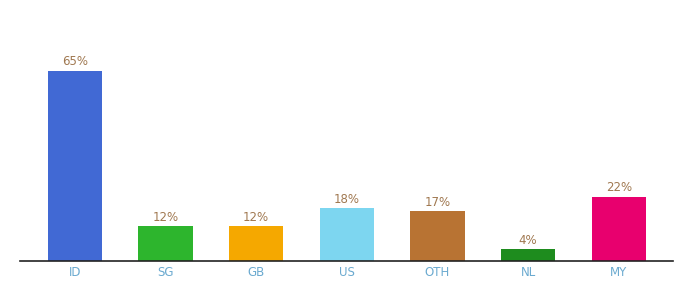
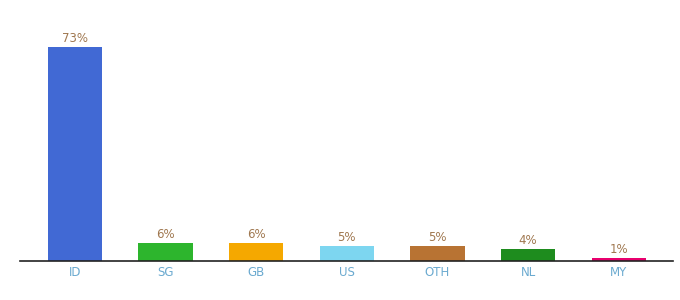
ID: 65% -> 73%
SG: 12% -> 6%
GB: 12% -> 6%
US: 18% -> 5%
OTH: 17% -> 5%
MY: 22% -> 1%
